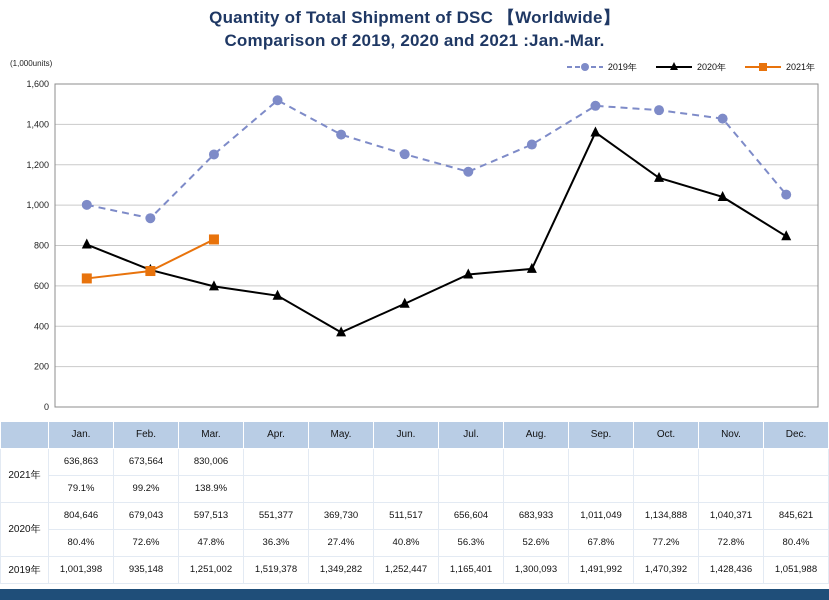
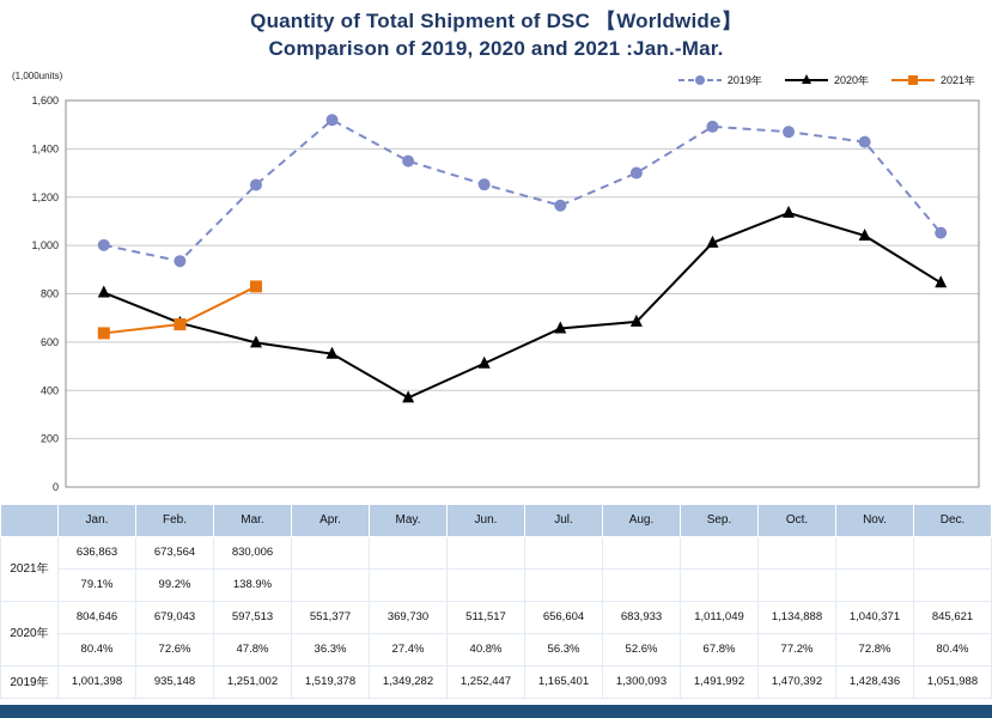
2020年/Sep.: 1360 -> 1010
